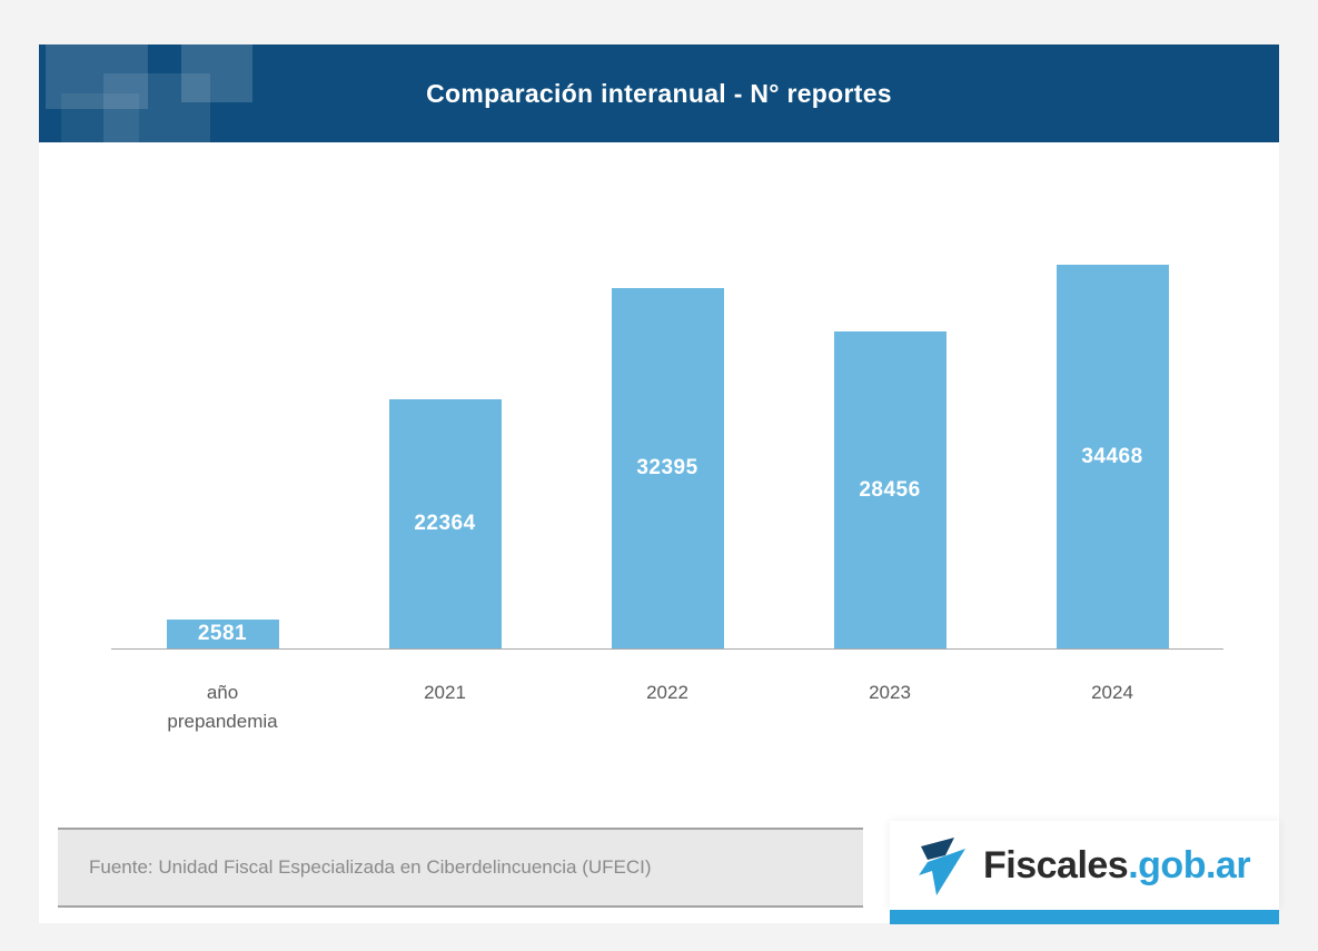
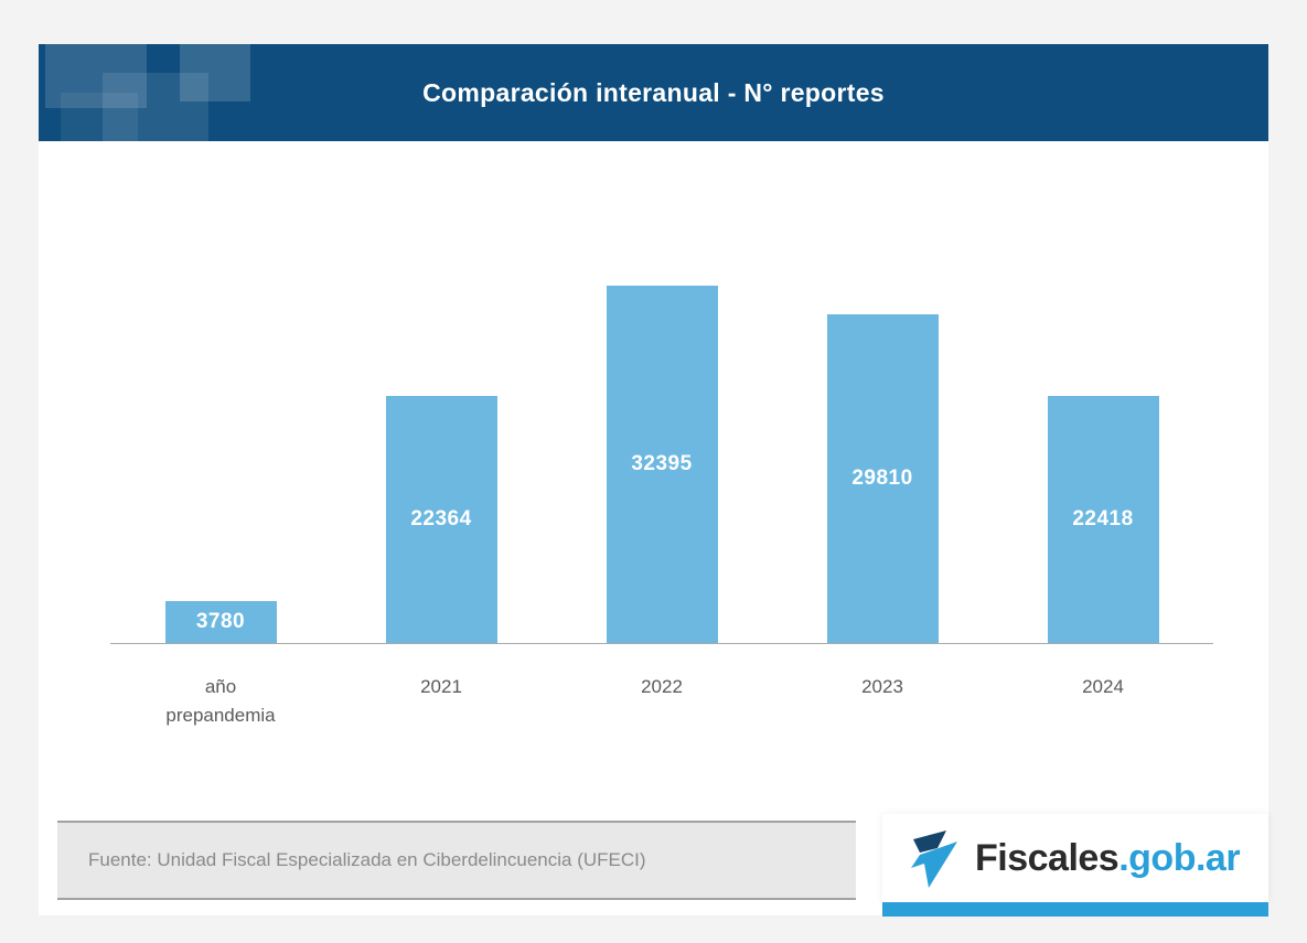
año prepandemia: 2581 -> 3780
2023: 28456 -> 29810
2024: 34468 -> 22418
